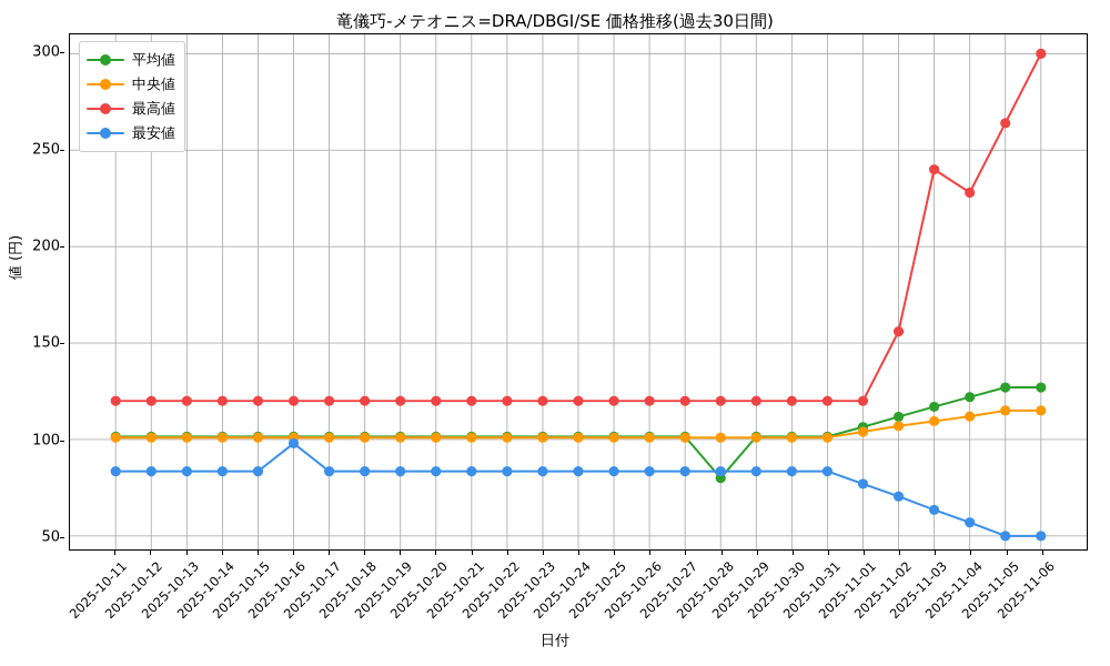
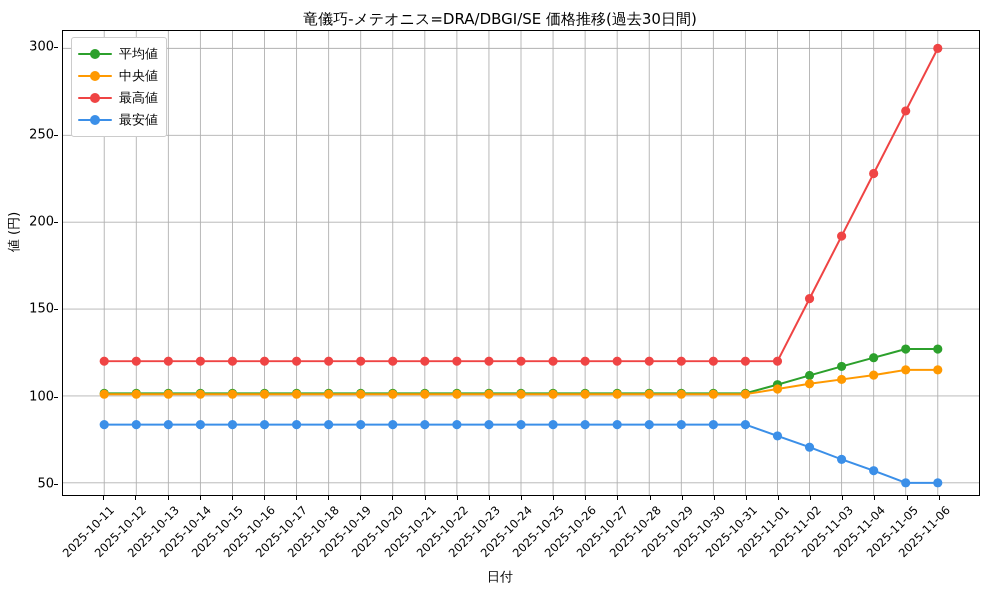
最安値/2025-10-16: 98 -> 84
平均値/2025-10-28: 80 -> 102
最高値/2025-11-03: 240 -> 192
